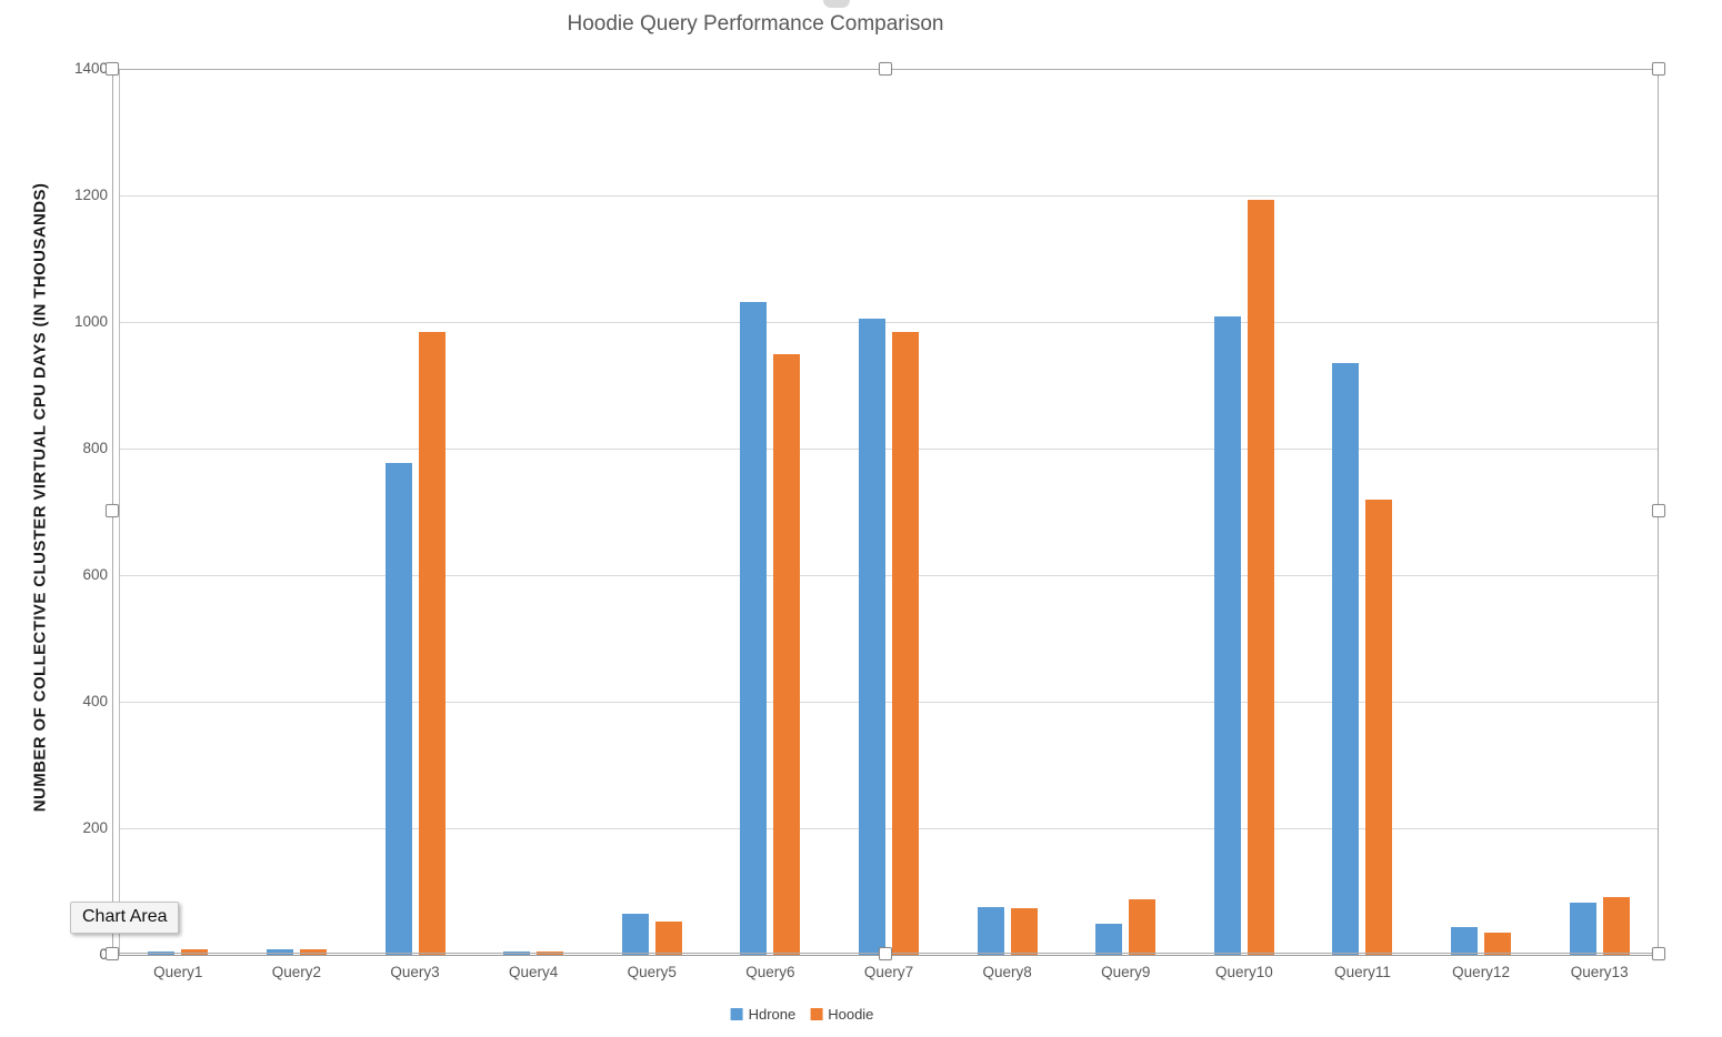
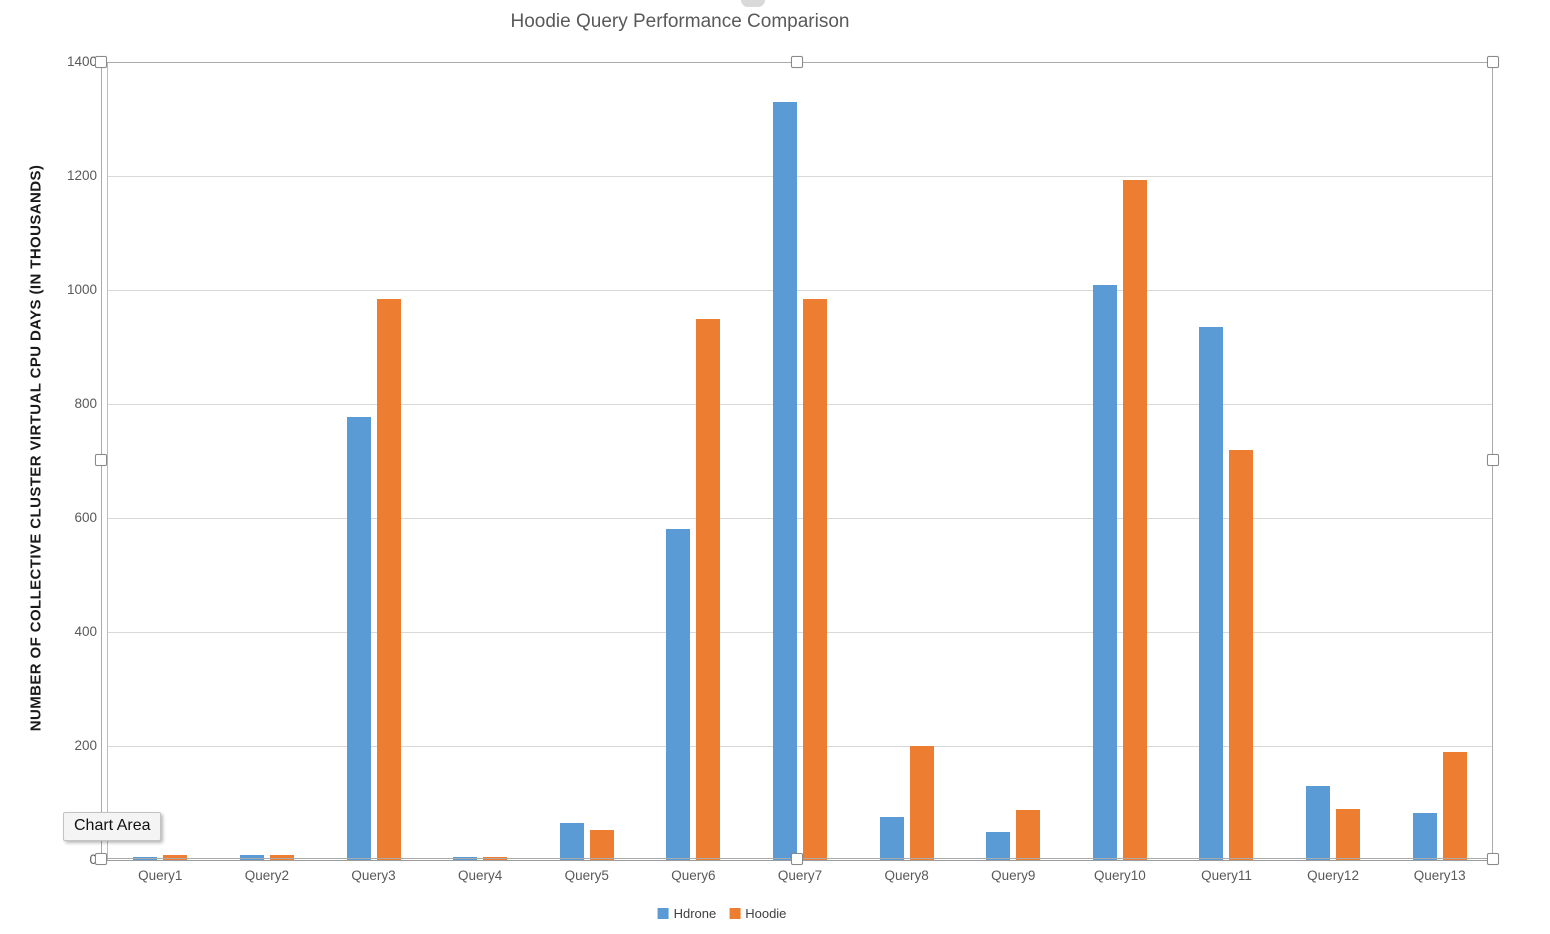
Hdrone/Query6: 1030 -> 580
Hdrone/Query7: 1000 -> 1330
Hoodie/Query8: 70 -> 200
Hdrone/Query12: 40 -> 130
Hoodie/Query12: 40 -> 90
Hoodie/Query13: 90 -> 190
